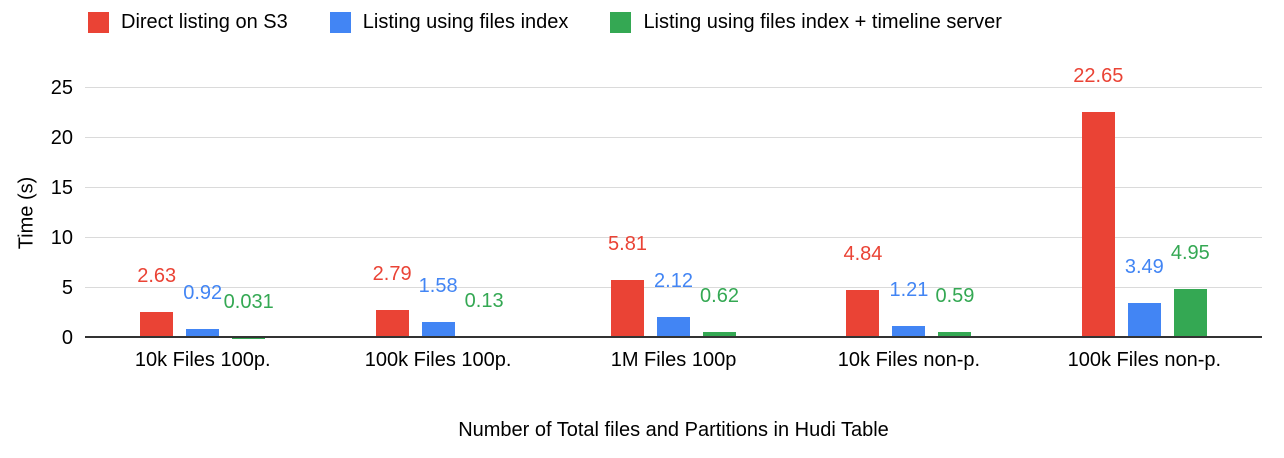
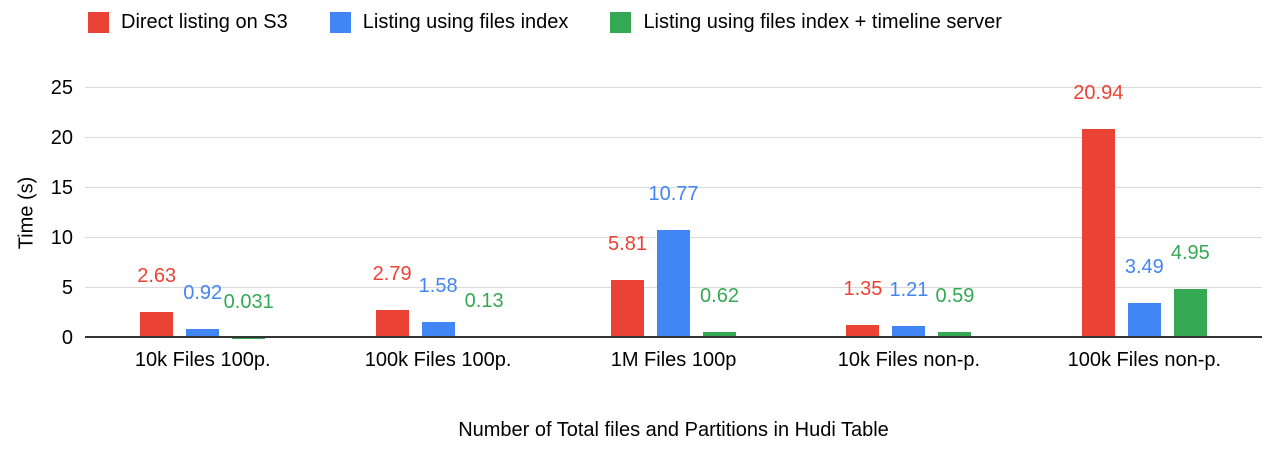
Listing using files index/1M Files 100p: 2.12 -> 10.77
Direct listing on S3/10k Files non-p.: 4.84 -> 1.35
Direct listing on S3/100k Files non-p.: 22.65 -> 20.94
